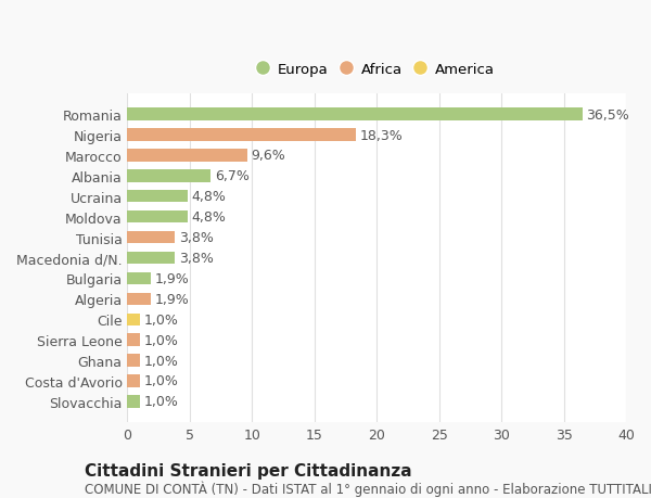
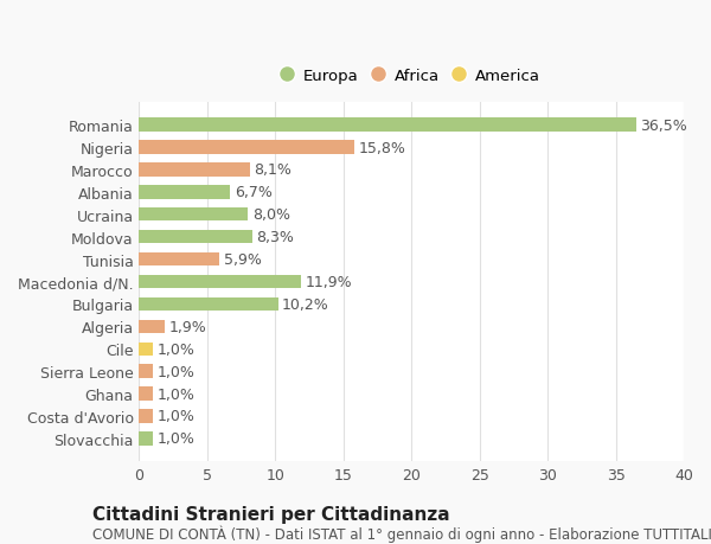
Nigeria: 18,3% -> 15,8%
Marocco: 9,6% -> 8,1%
Ucraina: 4,8% -> 8,0%
Moldova: 4,8% -> 8,3%
Tunisia: 3,8% -> 5,9%
Macedonia d/N.: 3,8% -> 11,9%
Bulgaria: 1,9% -> 10,2%
